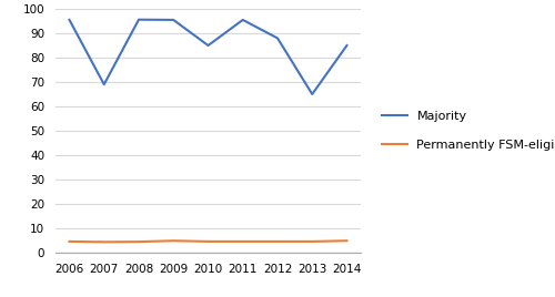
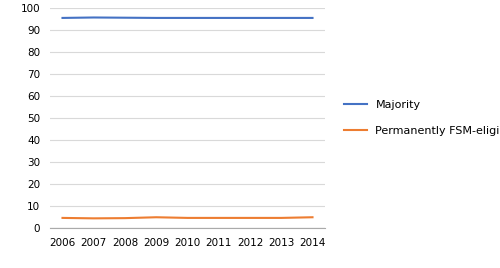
Majority/2007: 69.0 -> 95.7
Majority/2010: 85.0 -> 95.5
Majority/2012: 88.0 -> 95.5
Majority/2013: 65.0 -> 95.5
Majority/2014: 85.0 -> 95.5
